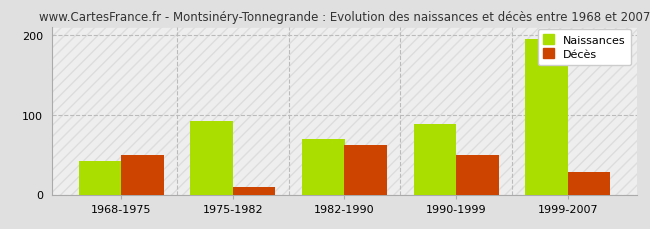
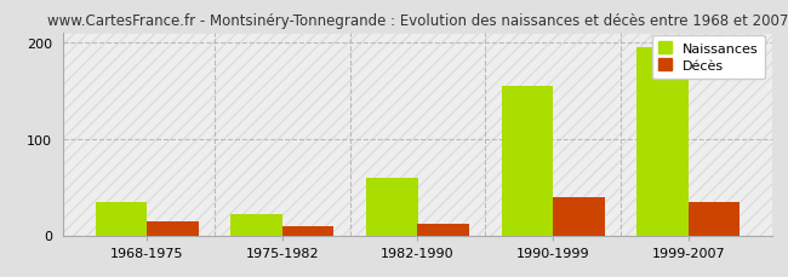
Naissances/1968-1975: 42 -> 35
Décès/1968-1975: 50 -> 15
Naissances/1975-1982: 92 -> 22
Naissances/1982-1990: 70 -> 60
Décès/1982-1990: 62 -> 12
Naissances/1990-1999: 88 -> 155
Décès/1990-1999: 50 -> 40
Décès/1999-2007: 28 -> 35
